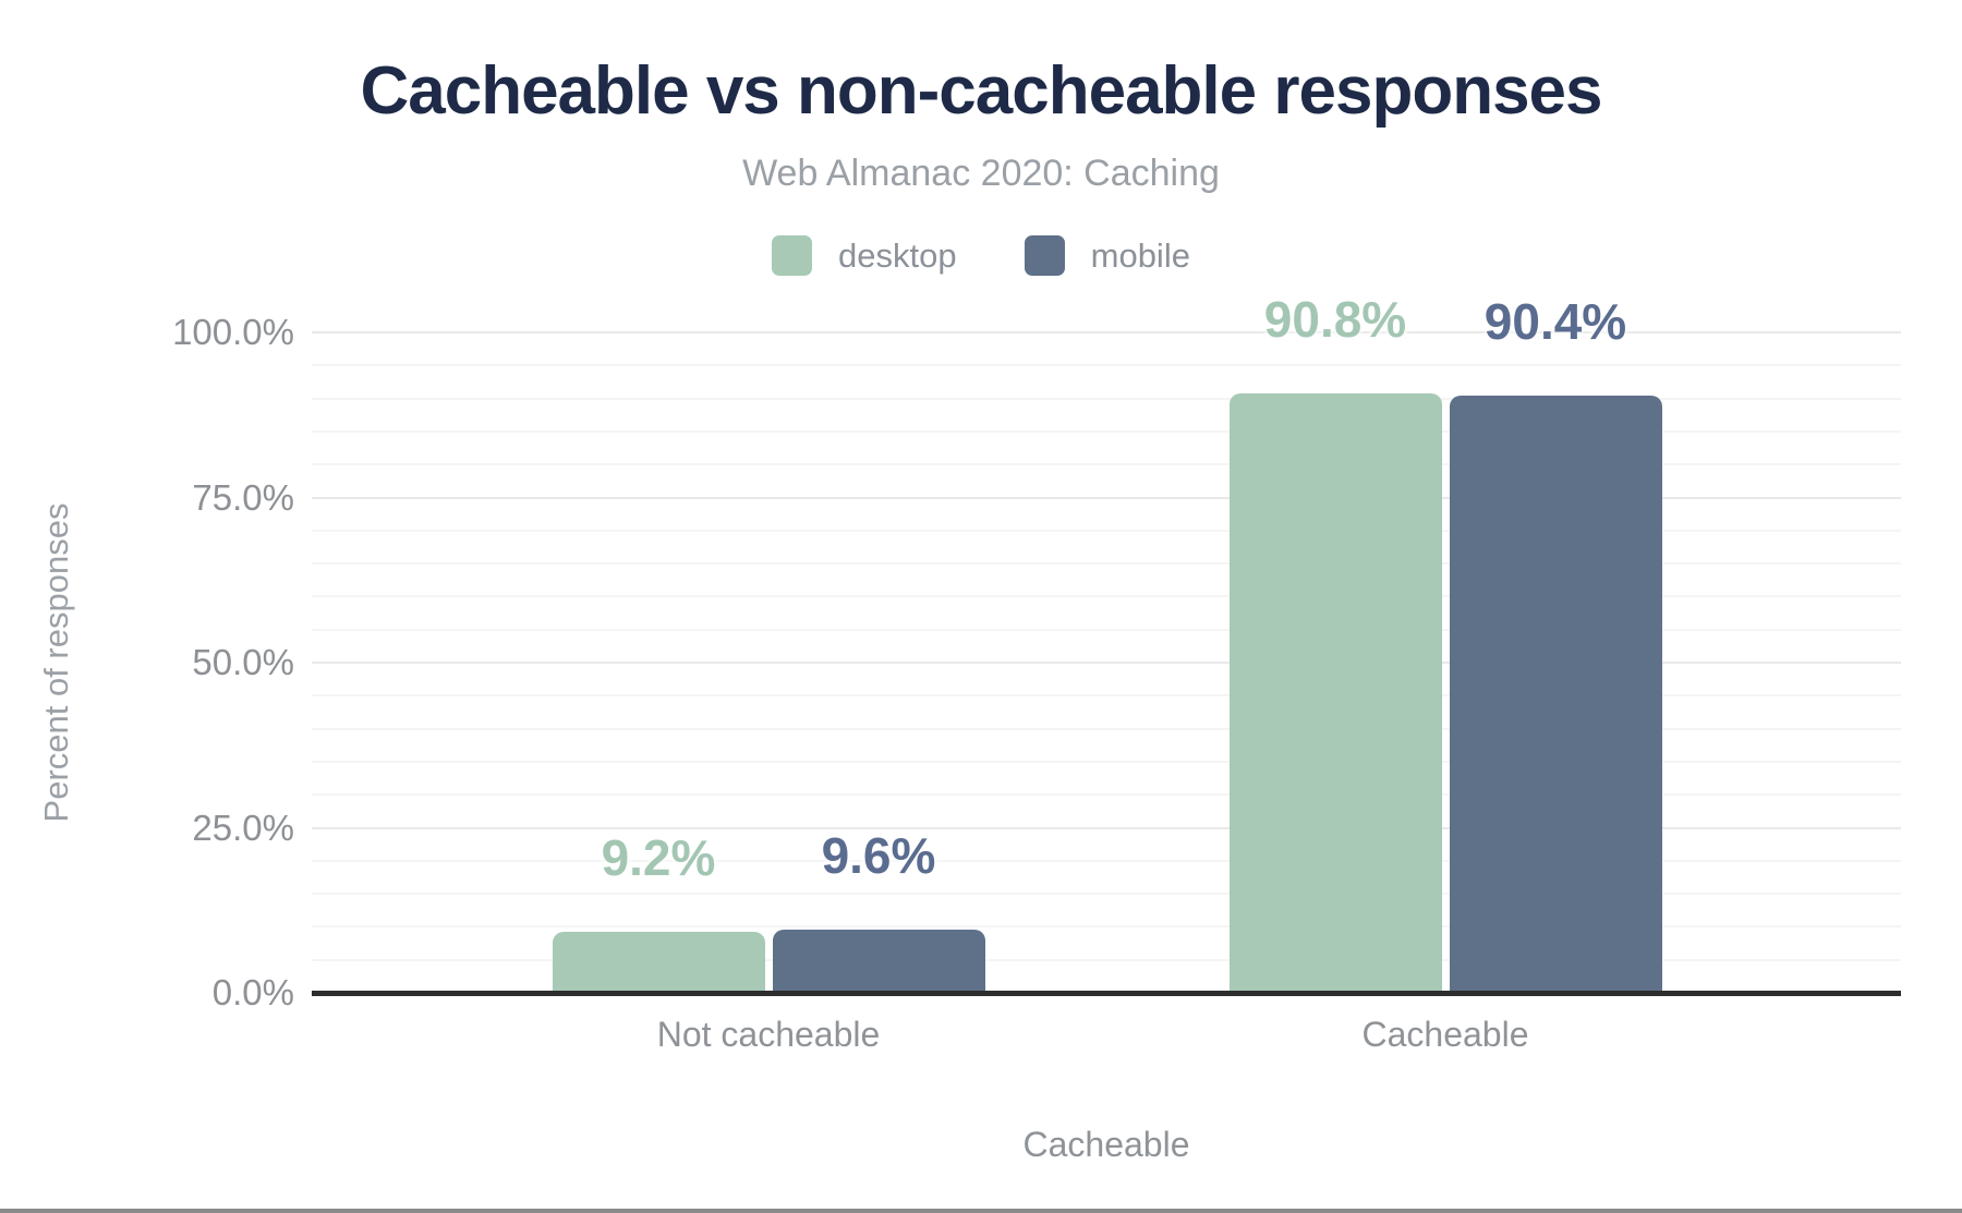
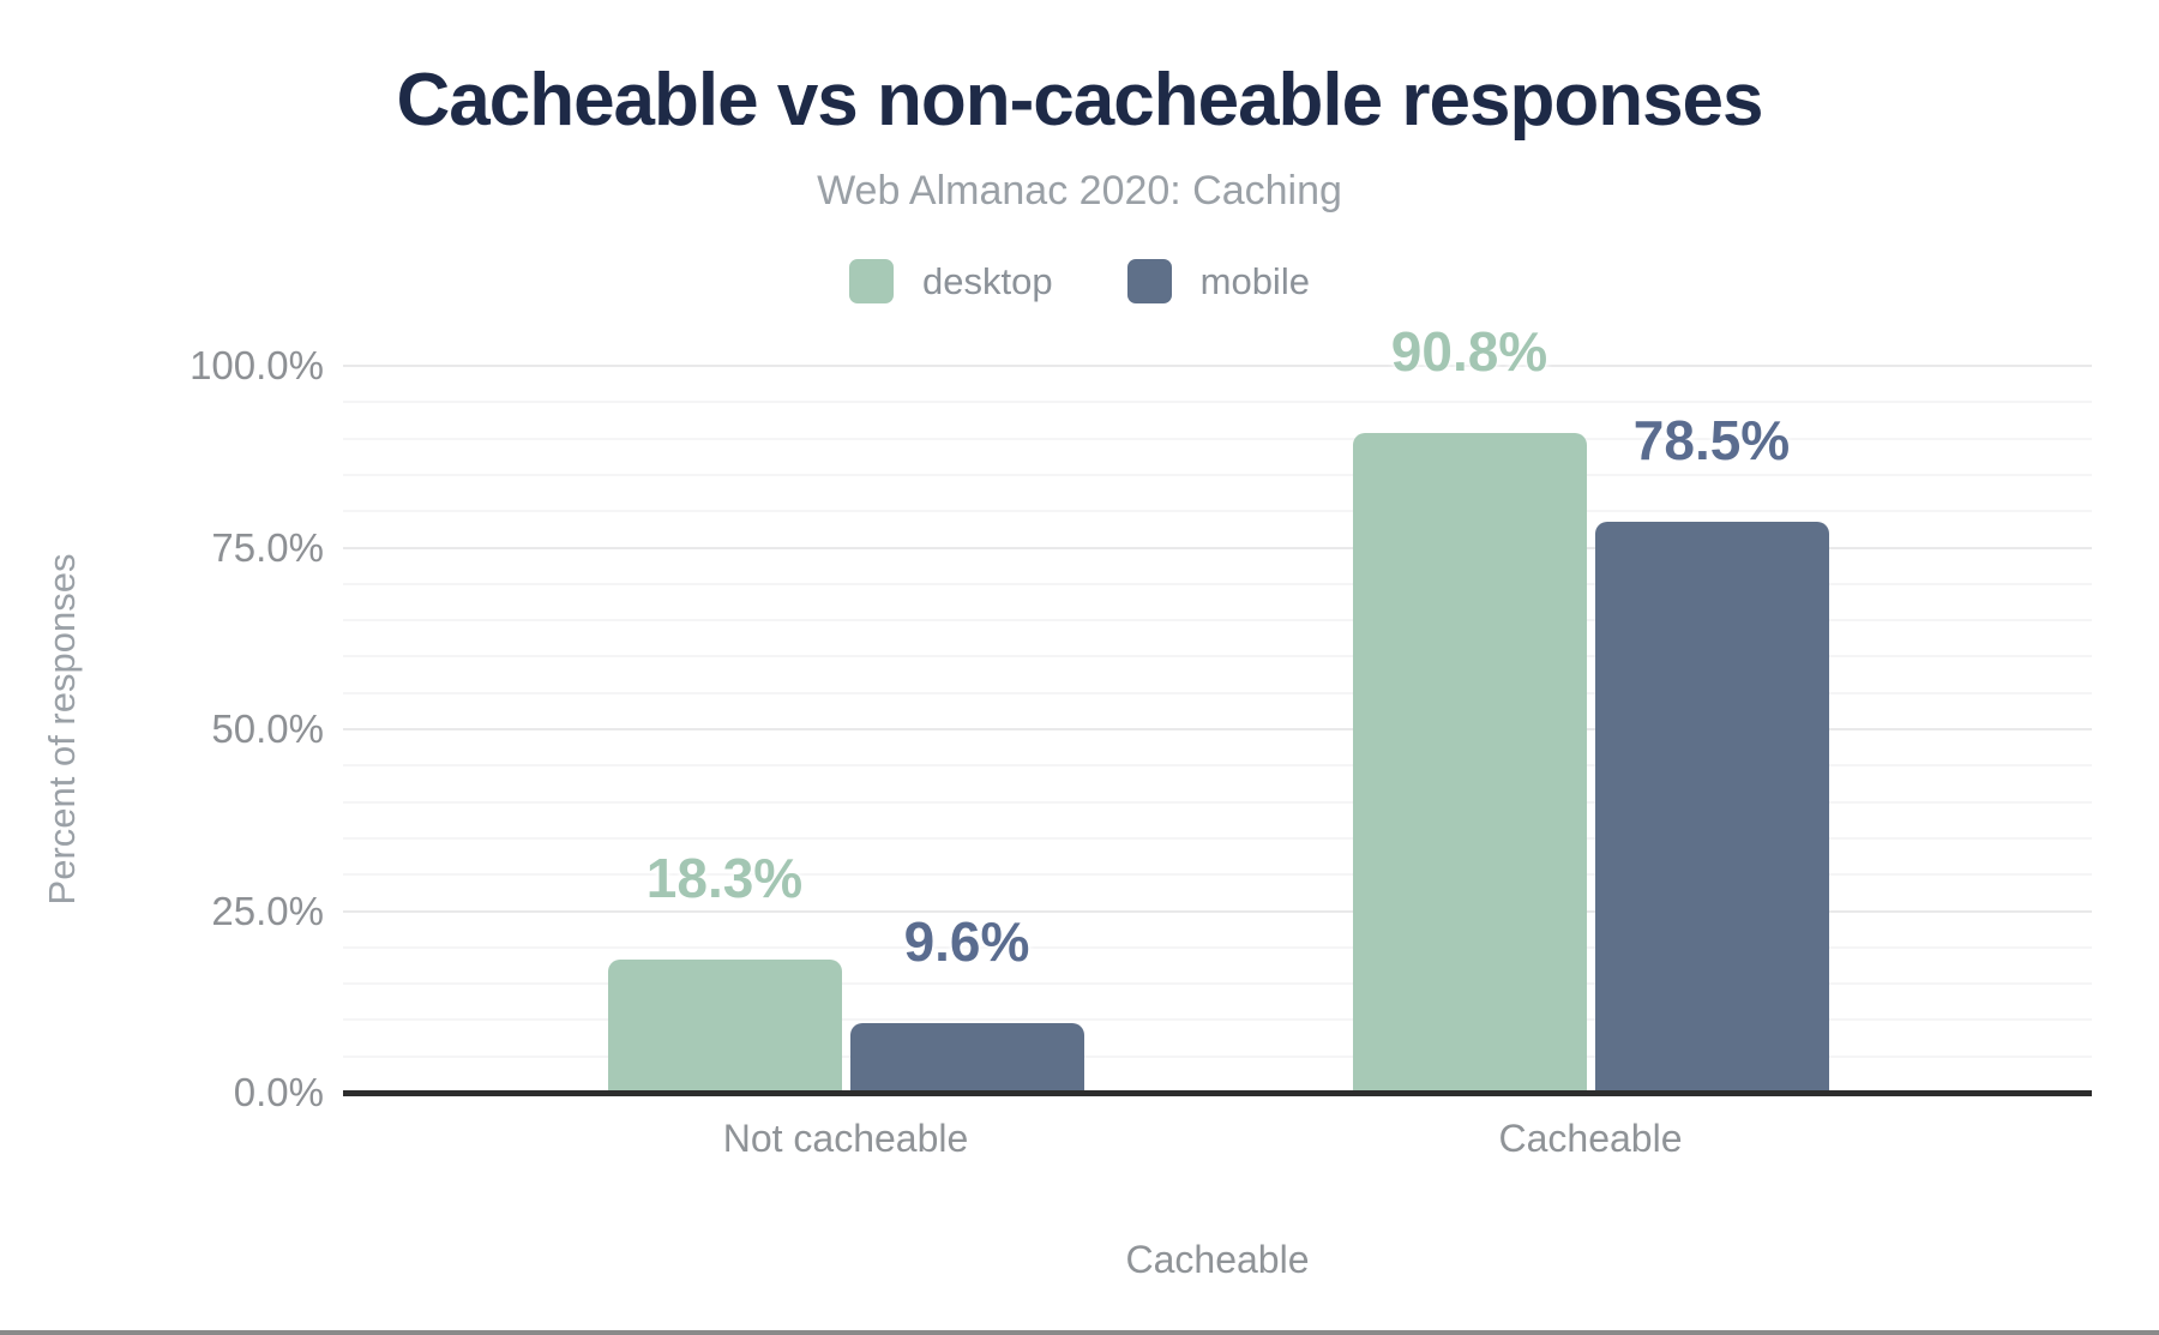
desktop/Not cacheable: 9.2% -> 18.3%
mobile/Cacheable: 90.4% -> 78.5%
